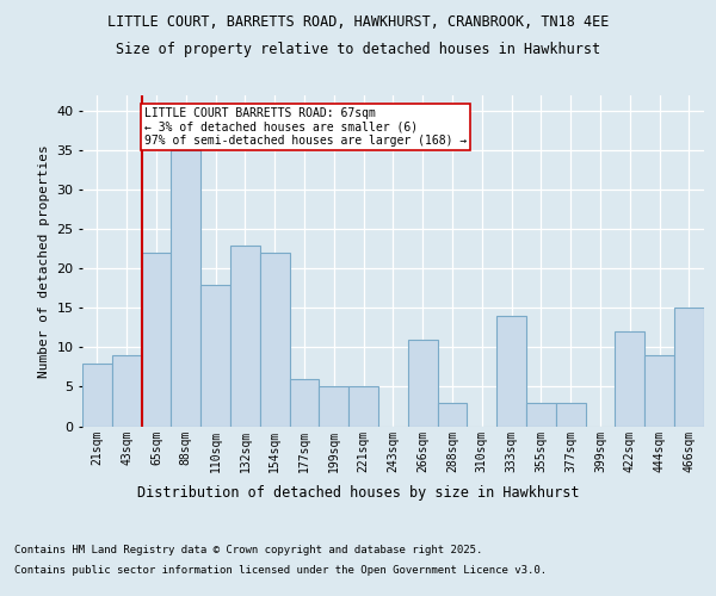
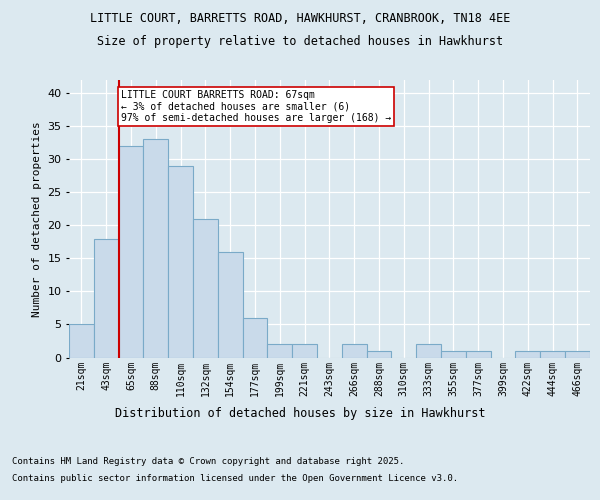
21sqm: 8 -> 5
43sqm: 9 -> 18
65sqm: 22 -> 32
88sqm: 35 -> 33
110sqm: 18 -> 29
132sqm: 23 -> 21
154sqm: 22 -> 16
199sqm: 5 -> 2
221sqm: 5 -> 2
266sqm: 11 -> 2
288sqm: 3 -> 1
333sqm: 14 -> 2
355sqm: 3 -> 1
377sqm: 3 -> 1
422sqm: 12 -> 1
444sqm: 9 -> 1
466sqm: 15 -> 1
